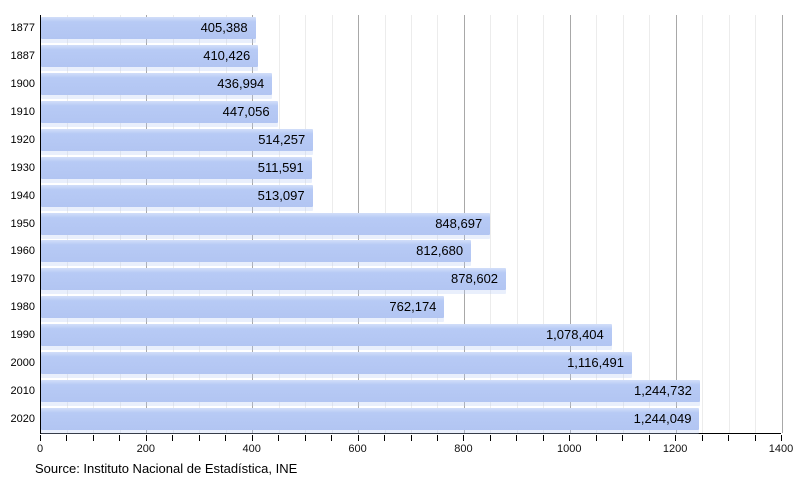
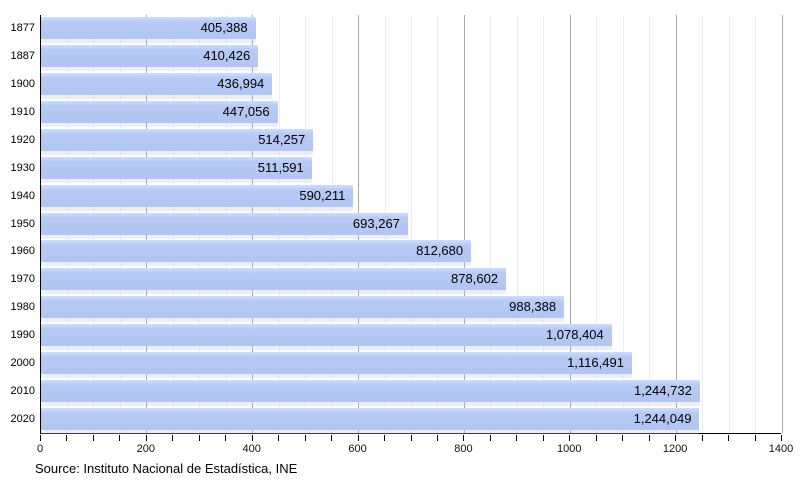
1940: 513,097 -> 590,211
1950: 848,697 -> 693,267
1980: 762,174 -> 988,388
